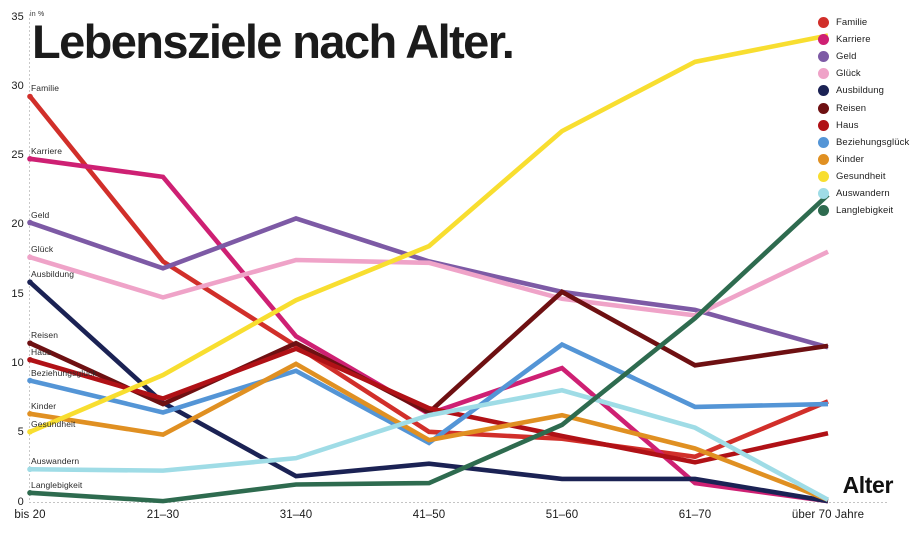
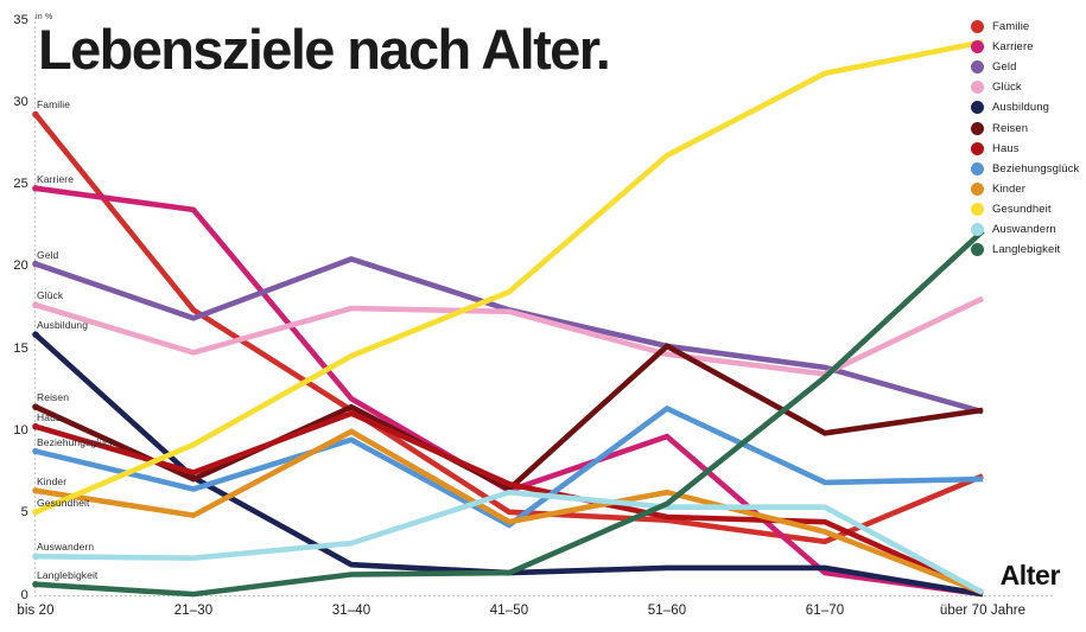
Ausbildung/41–50: 2.8 -> 1.4
Auswandern/51–60: 8.1 -> 5.4
Haus/61–70: 2.9 -> 4.5
Haus/über 70 Jahre: 5.0 -> 0.2
